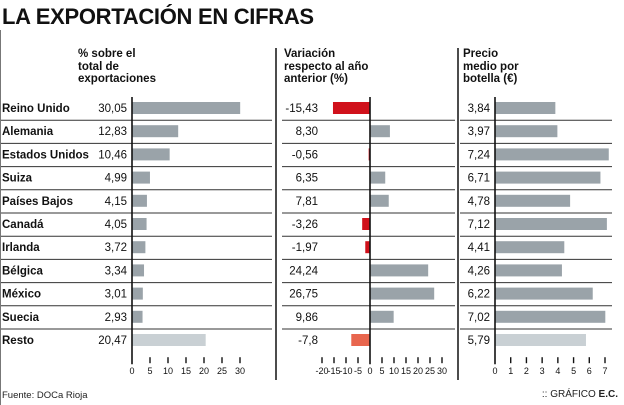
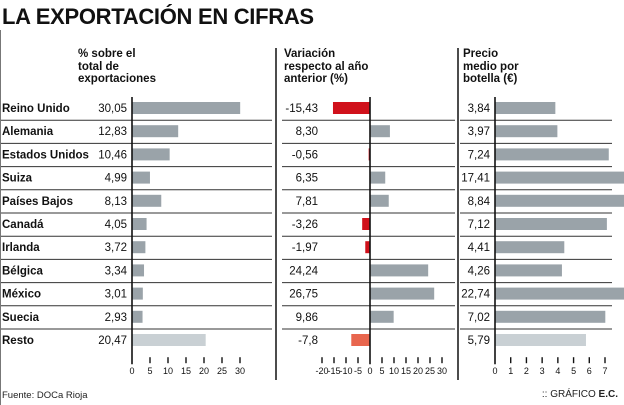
Precio medio por botella (€)/Suiza: 6,71 -> 17,41
% sobre el total de exportaciones/Países Bajos: 4,15 -> 8,13
Precio medio por botella (€)/Países Bajos: 4,78 -> 8,84
Precio medio por botella (€)/México: 6,22 -> 22,74
